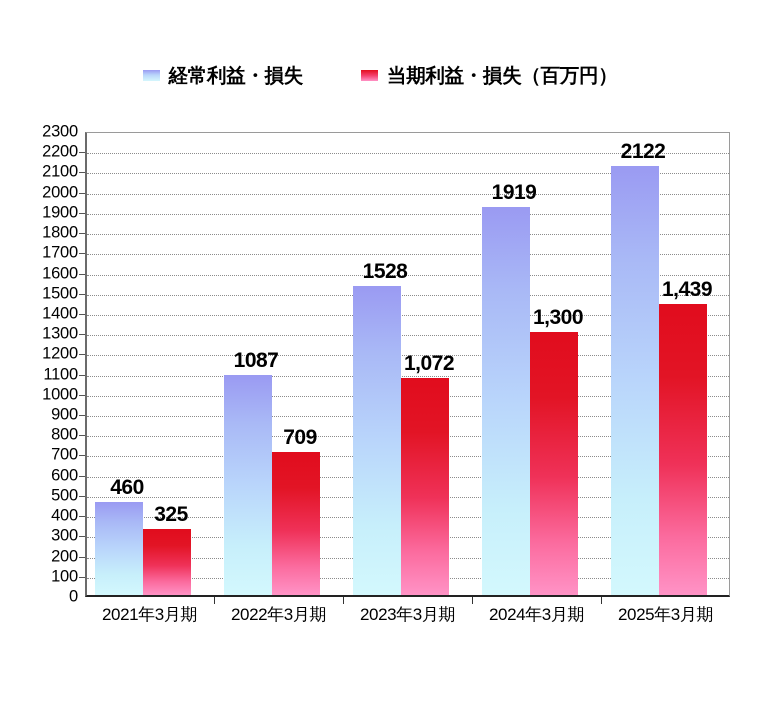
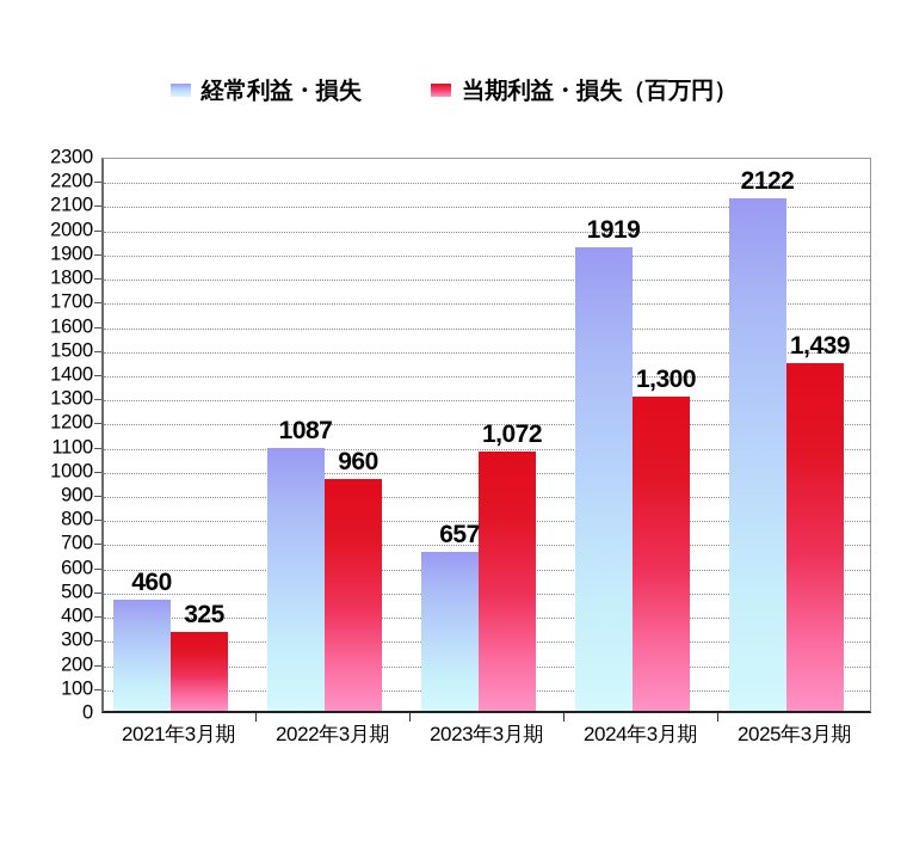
当期利益・損失（百万円）/2022年3月期: 709 -> 960
経常利益・損失/2023年3月期: 1528 -> 657
